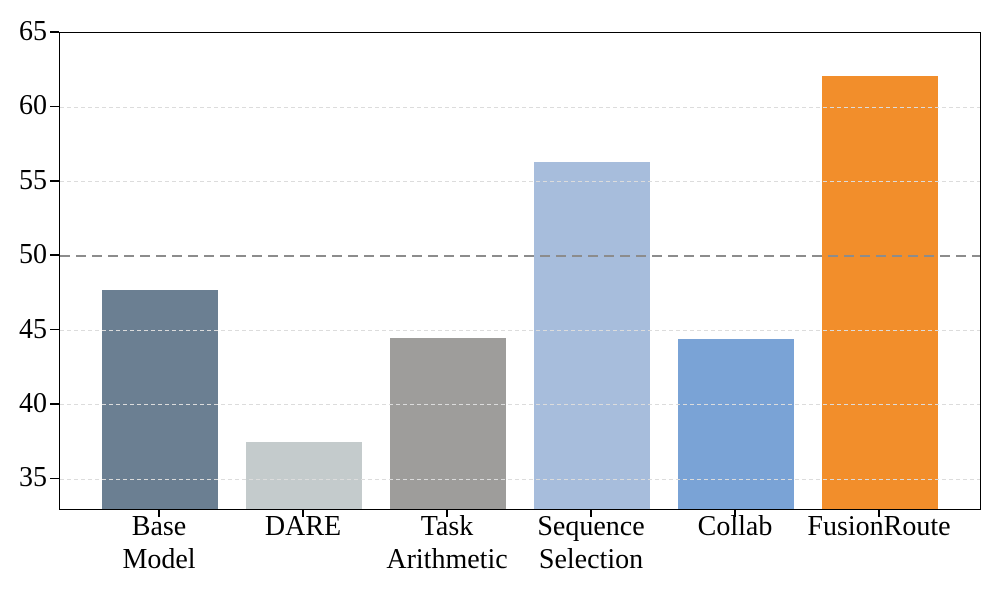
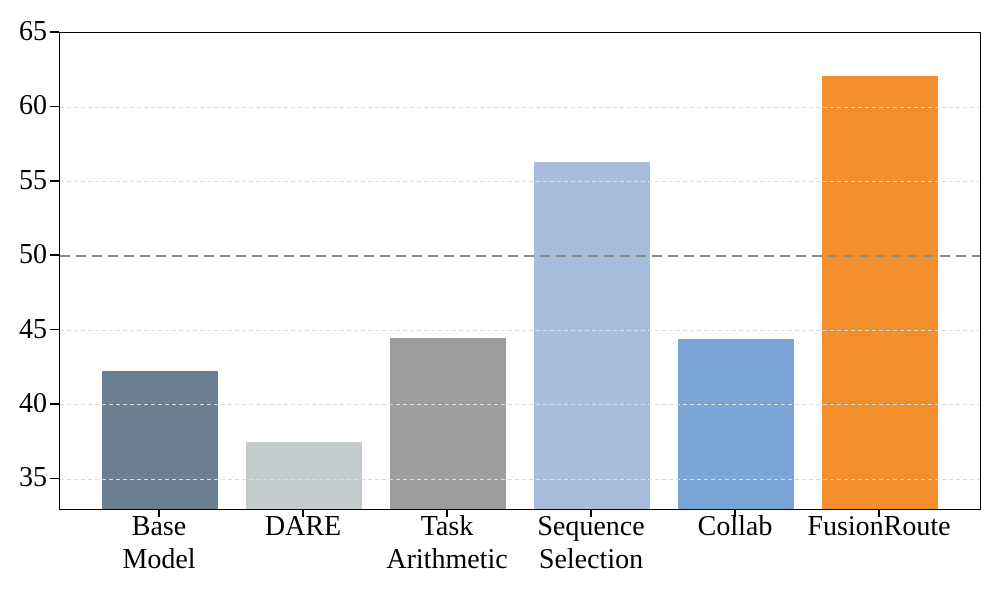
Base Model: 47.7 -> 42.3
